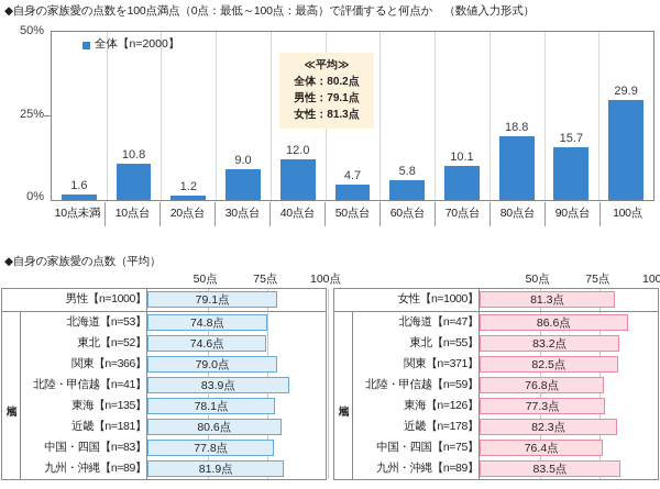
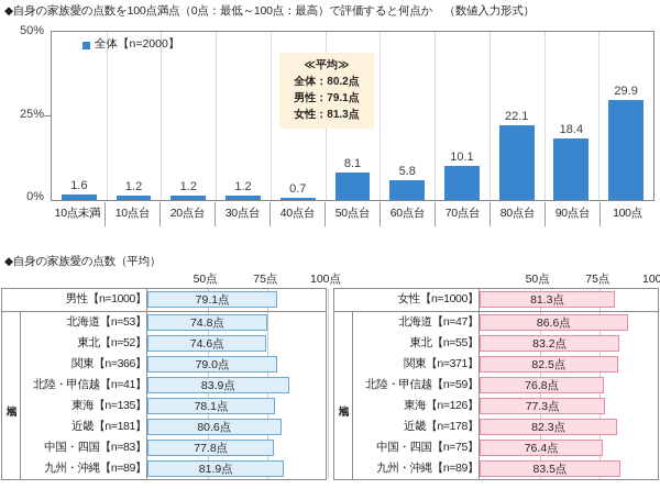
10点台: 10.8 -> 1.2
30点台: 9.0 -> 1.2
40点台: 12.0 -> 0.7
50点台: 4.7 -> 8.1
80点台: 18.8 -> 22.1
90点台: 15.7 -> 18.4
